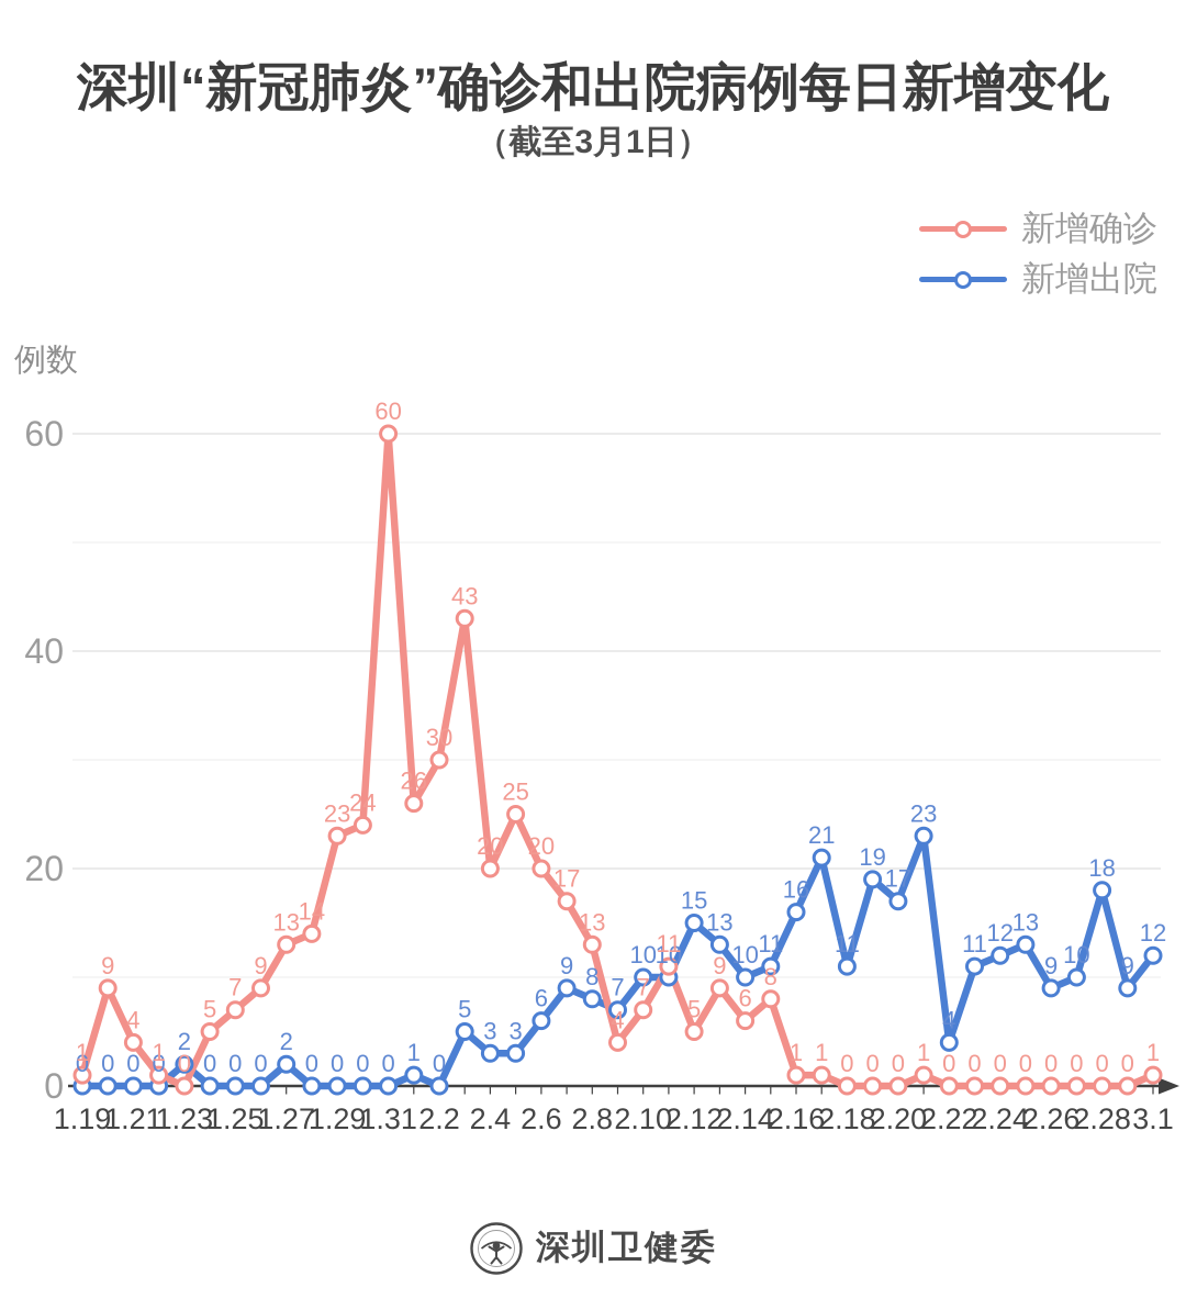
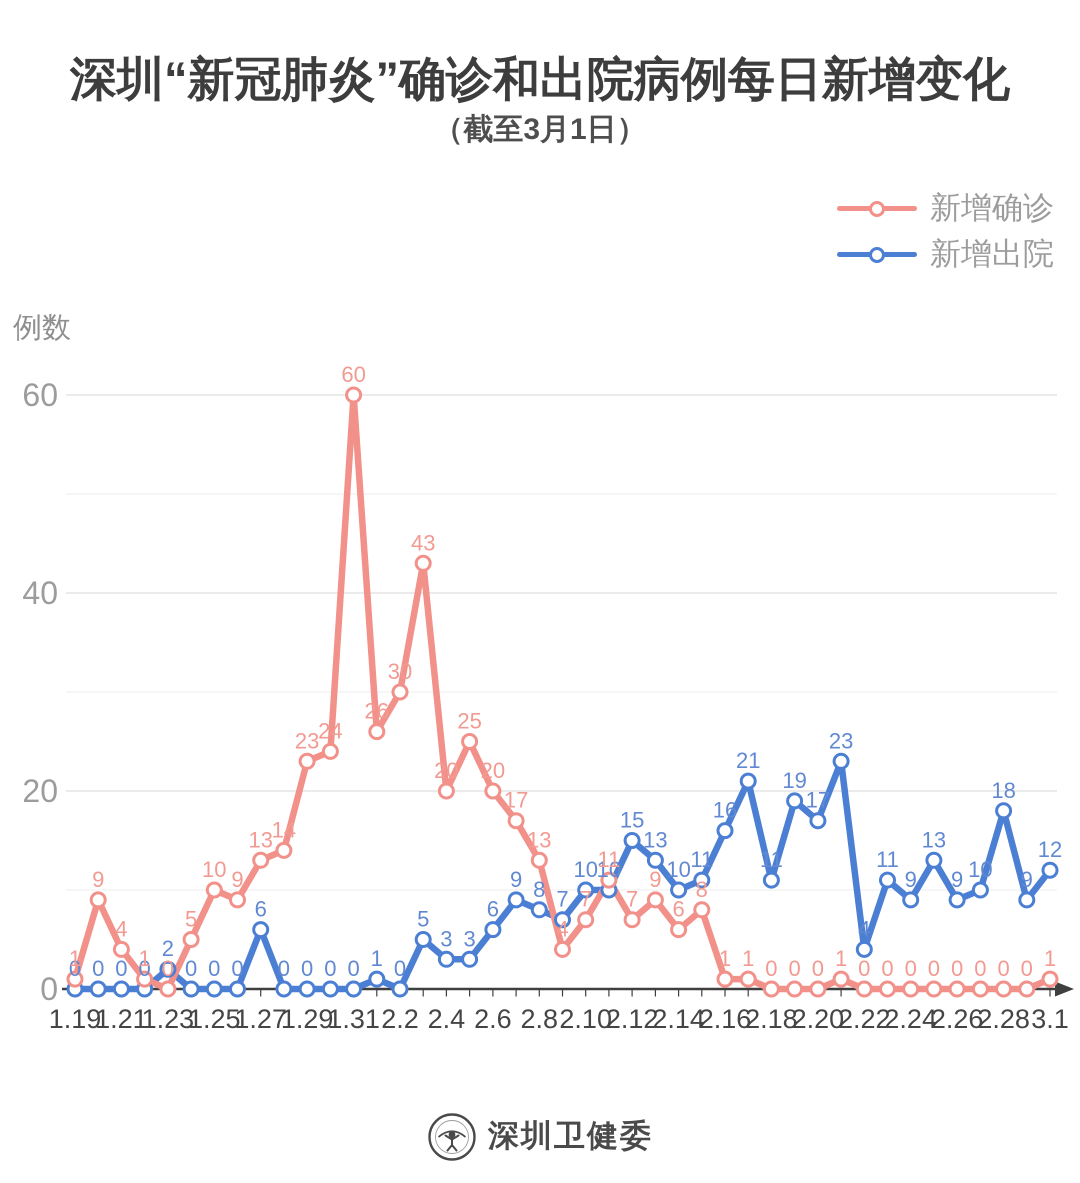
新增确诊/1.25: 7 -> 10
新增出院/1.27: 2 -> 6
新增确诊/2.12: 5 -> 7
新增出院/2.24: 12 -> 9
